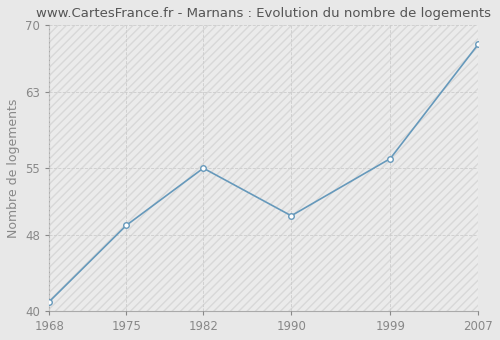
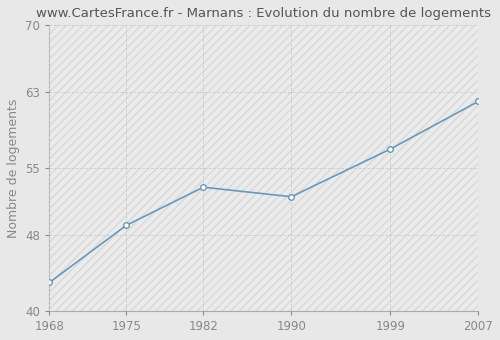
1968: 41 -> 43
1982: 55 -> 53
1990: 50 -> 52
1999: 56 -> 57
2007: 68 -> 62
